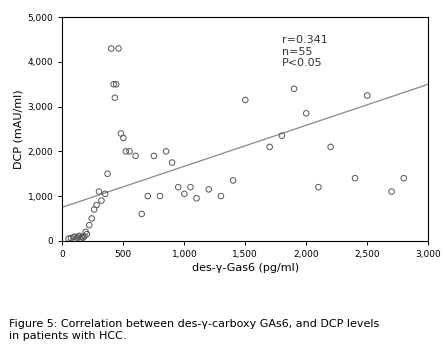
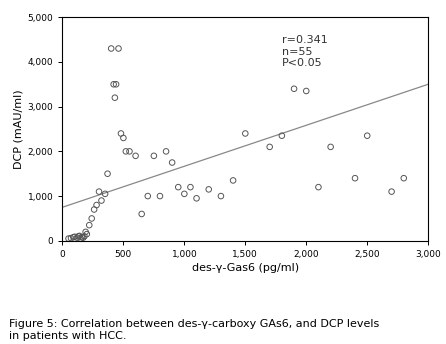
1,500: 3,150 -> 2,400
2,000: 2,850 -> 3,350
2,500: 3,250 -> 2,350
